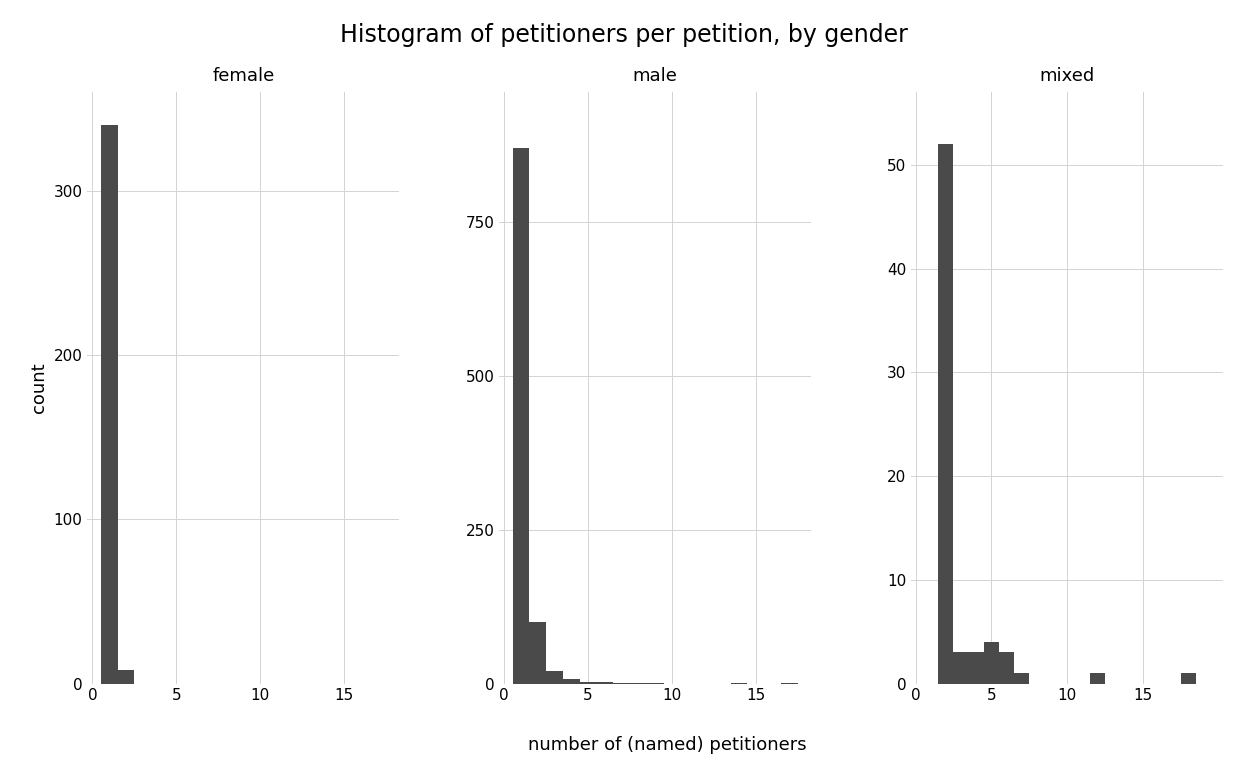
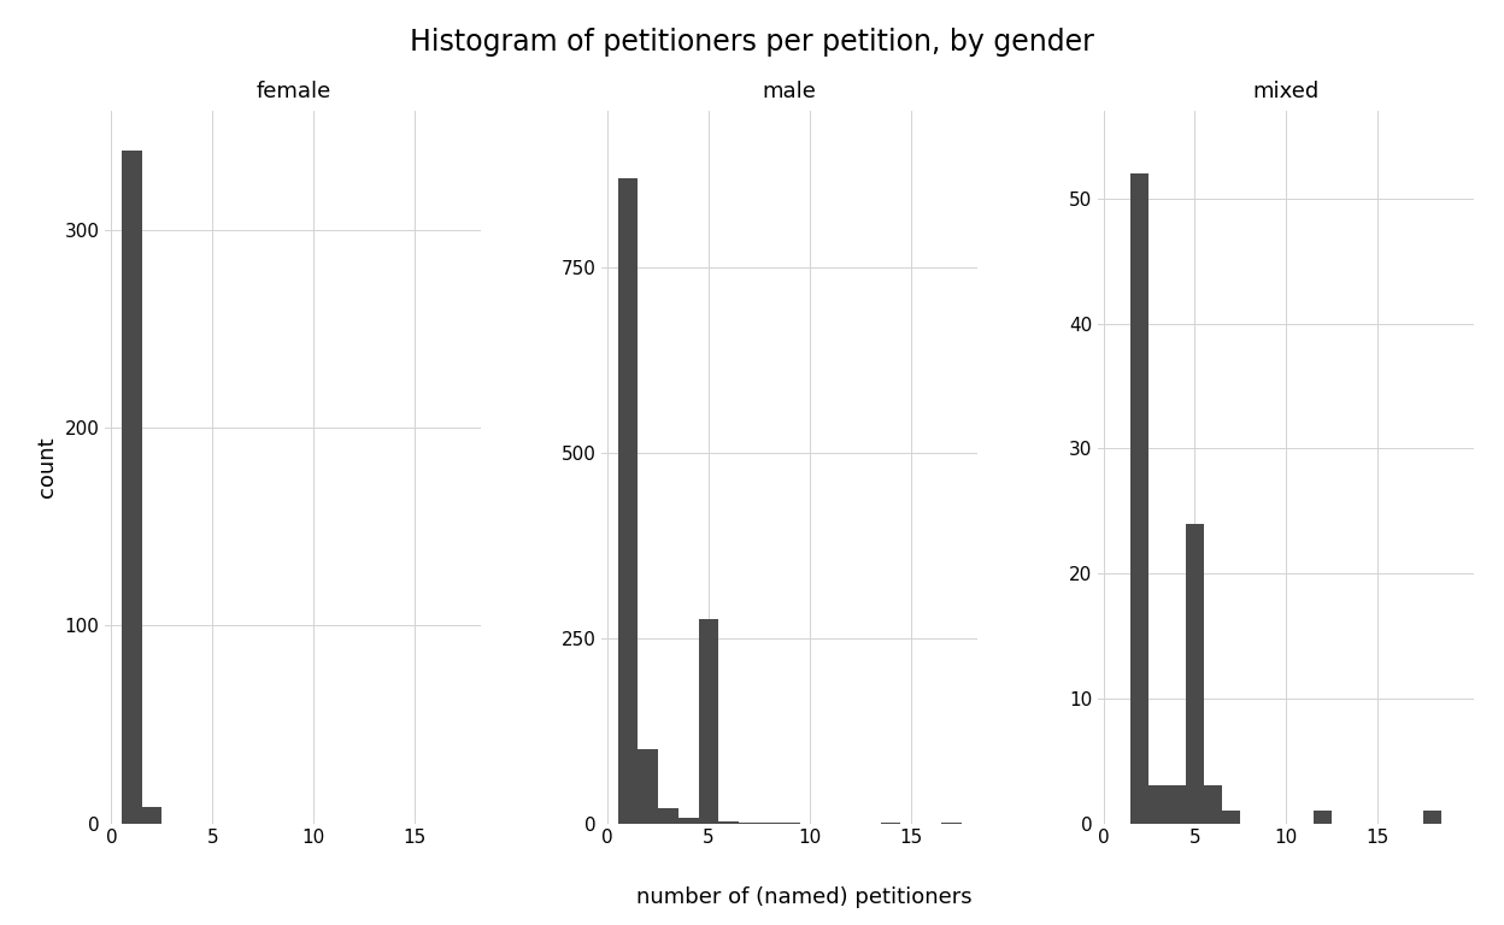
male/5: 3 -> 276
mixed/5: 4 -> 24
